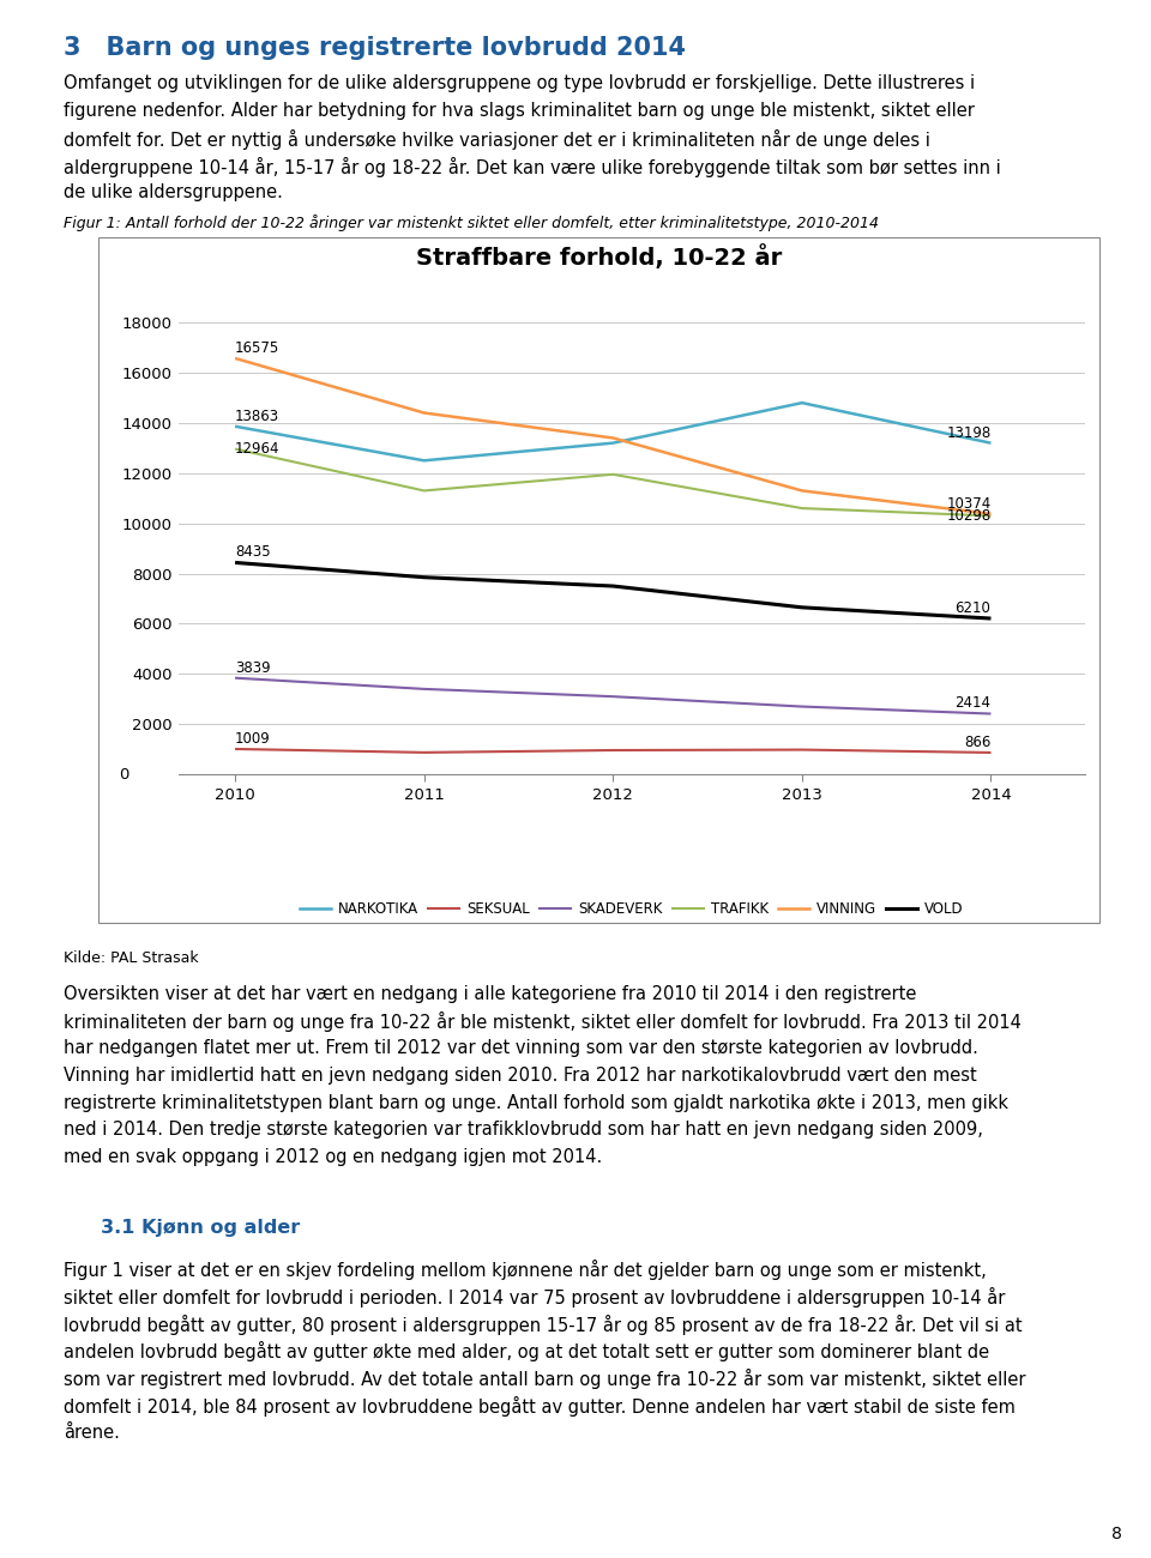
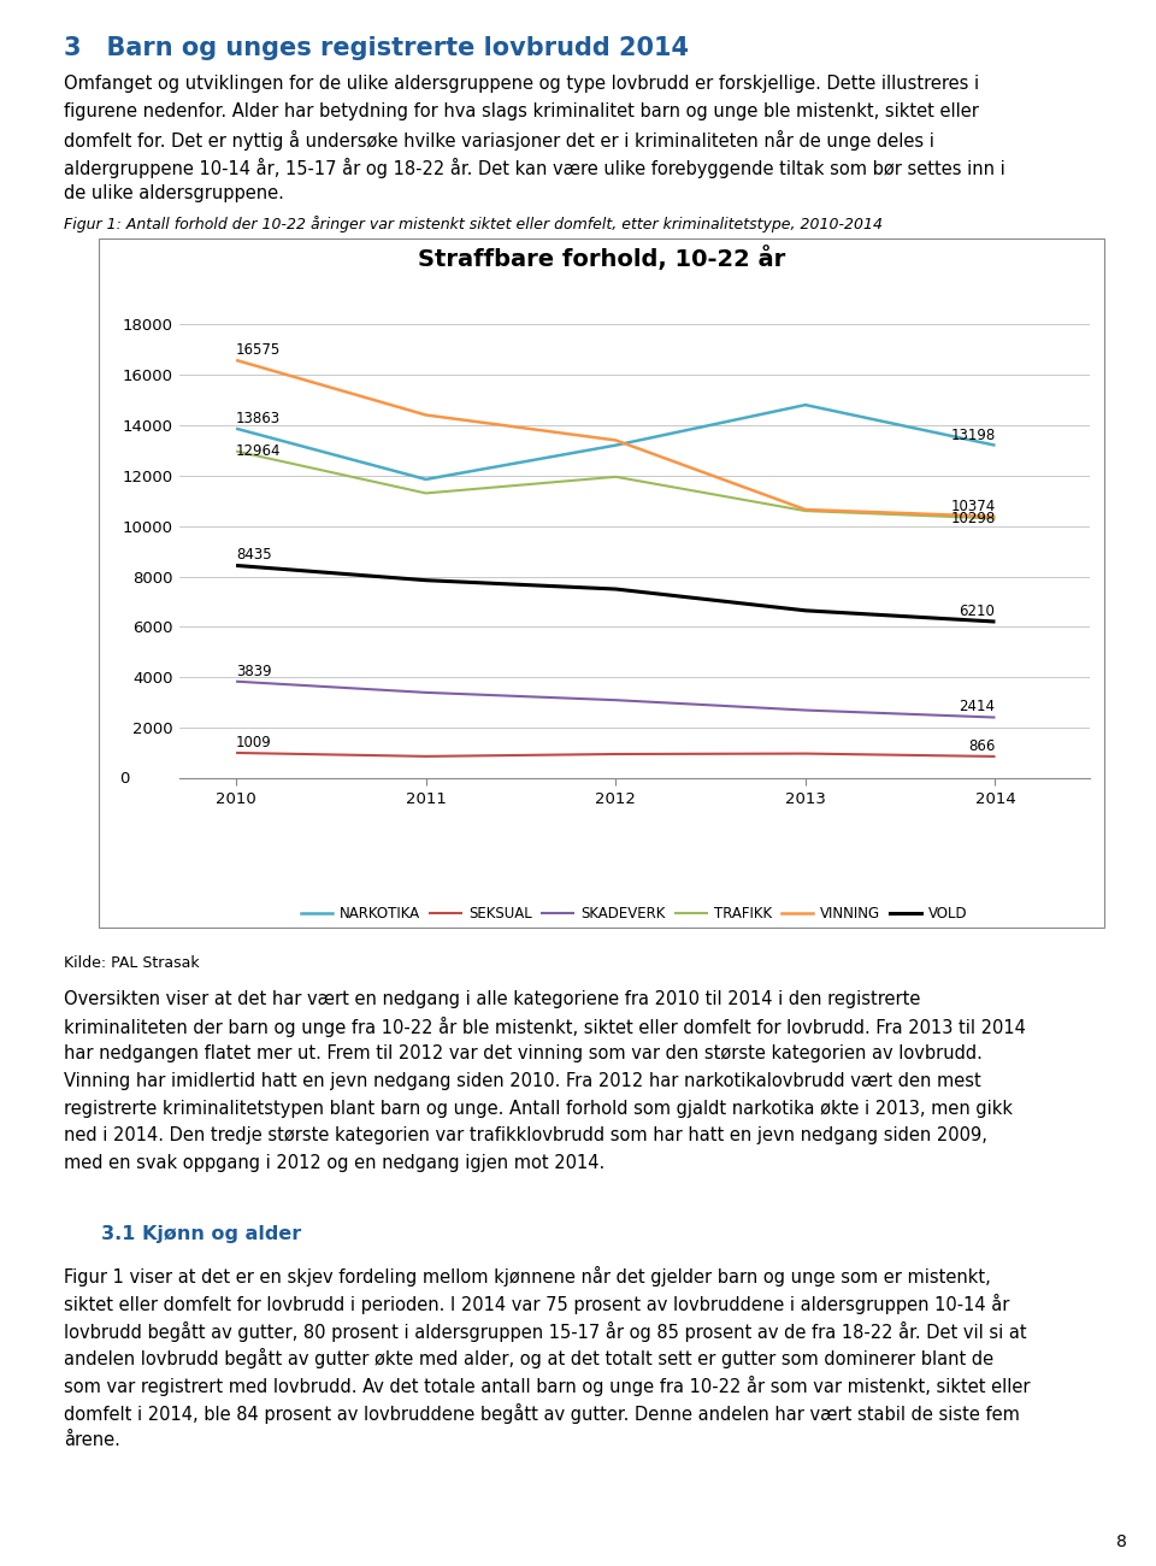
NARKOTIKA/2011: 12500 -> 11850
VINNING/2013: 11300 -> 10650
